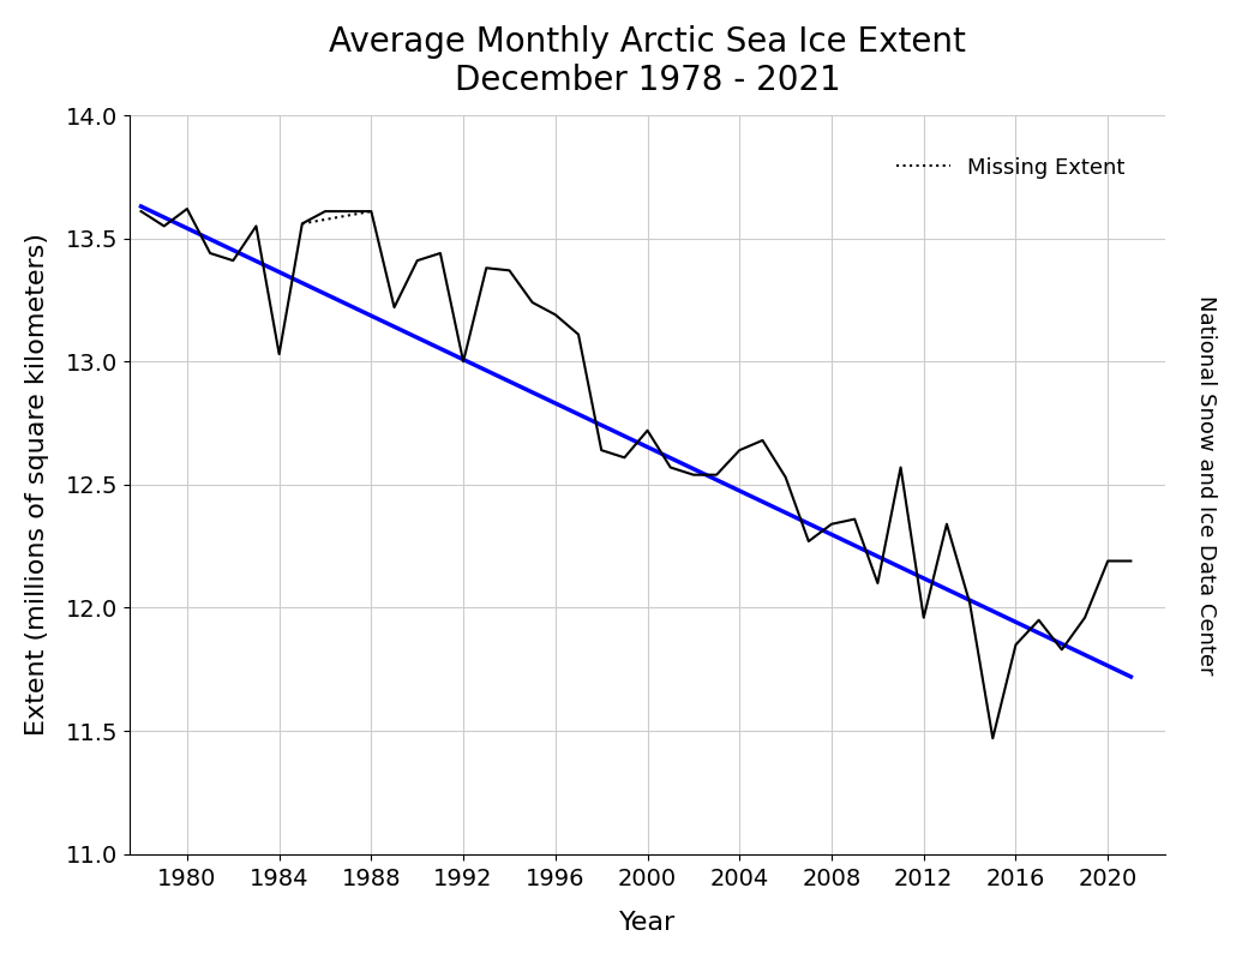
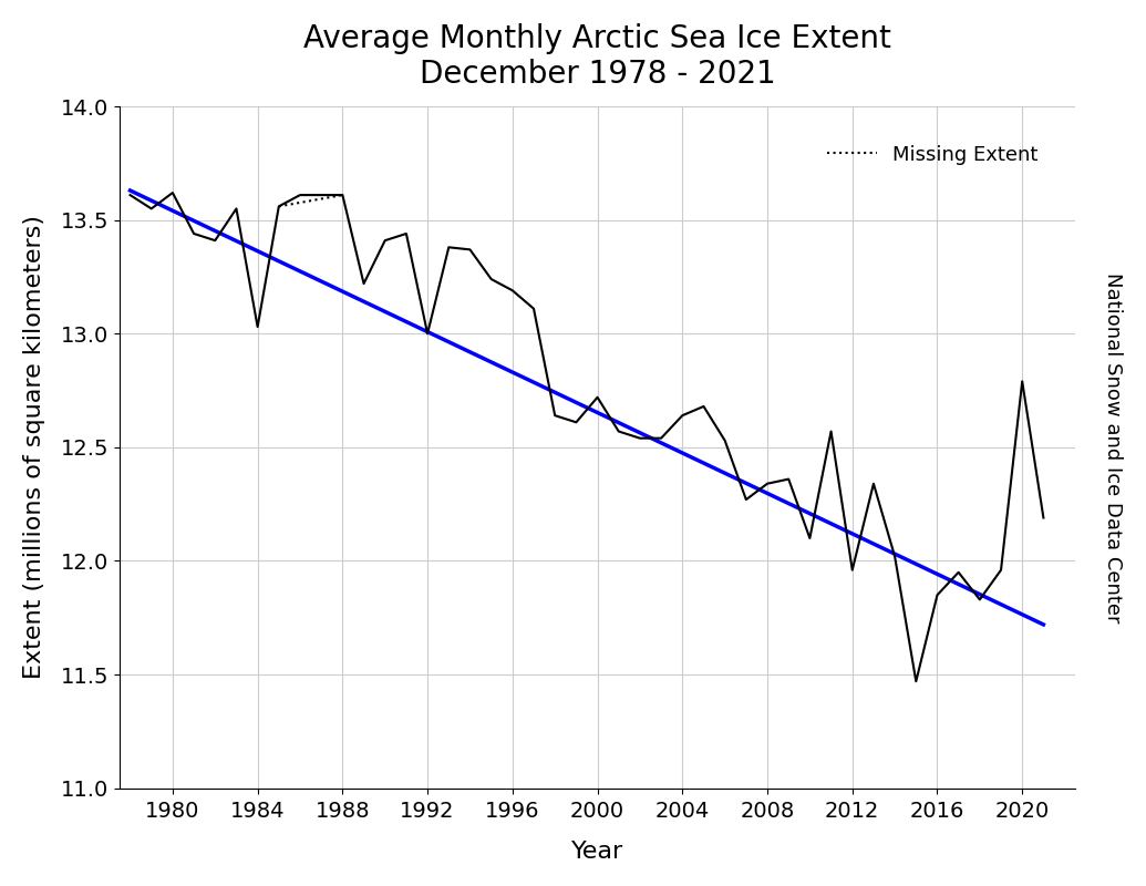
2020: 12.19 -> 12.79
